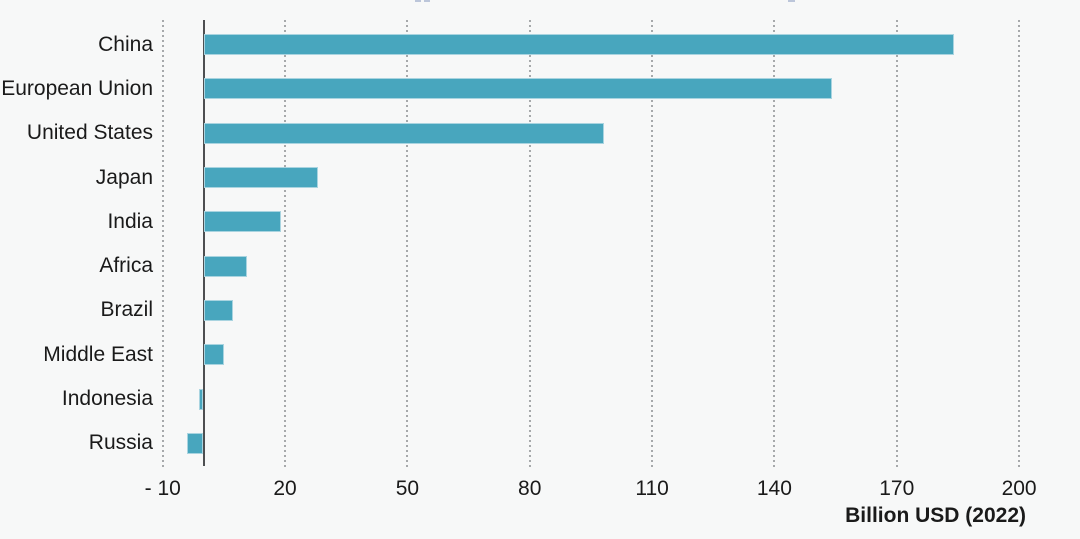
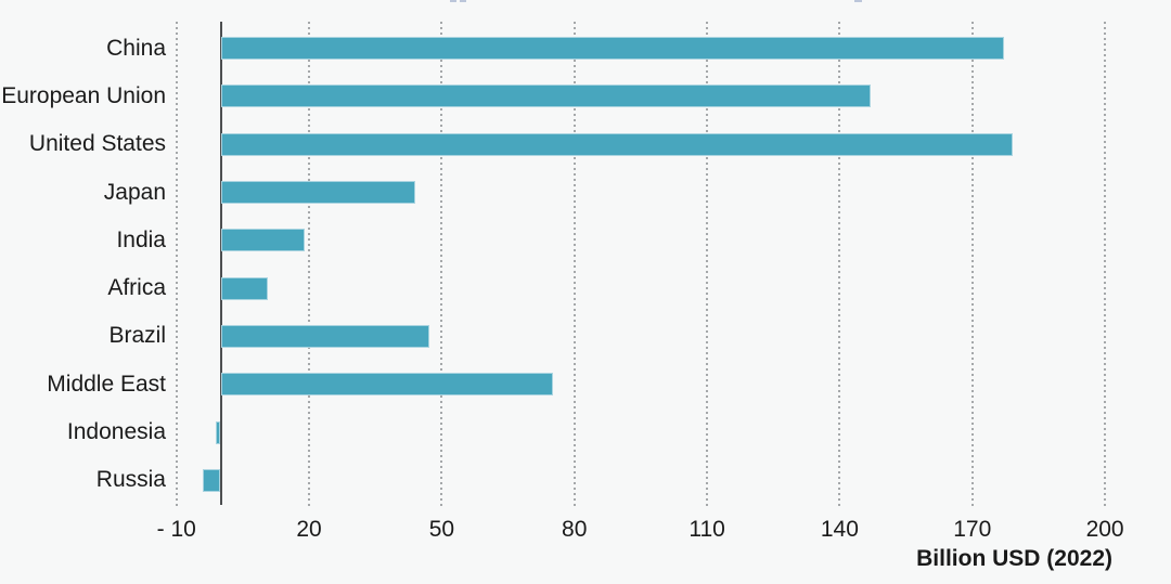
China: 184 -> 177
European Union: 154 -> 147
United States: 98 -> 179
Japan: 28 -> 44
Brazil: 7 -> 47
Middle East: 5 -> 75
